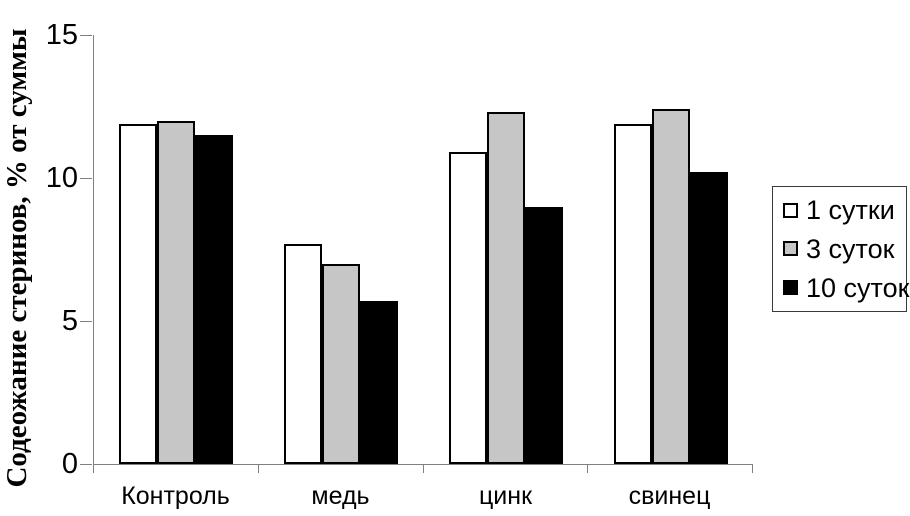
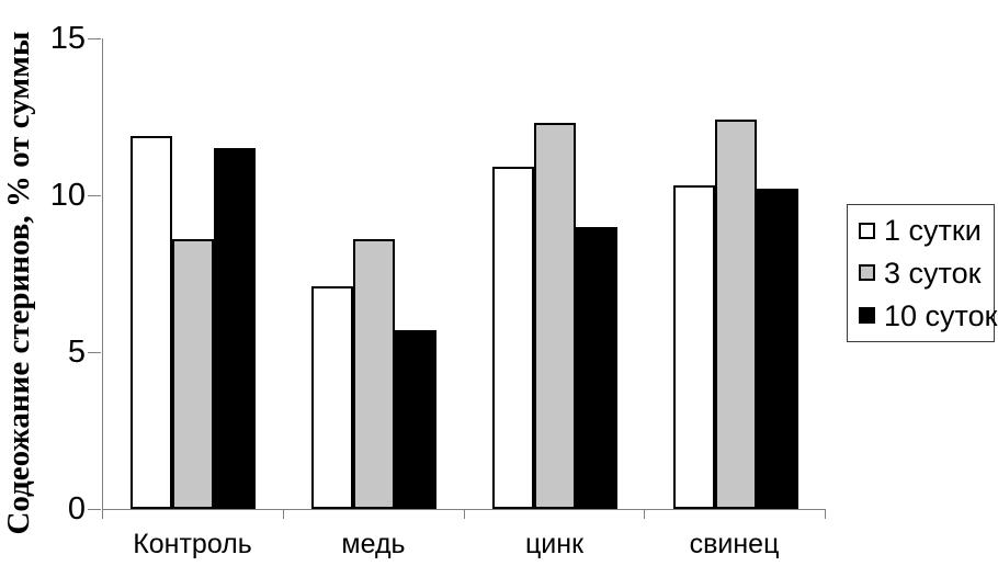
3 суток/Контроль: 12.0 -> 8.6
1 сутки/медь: 7.7 -> 7.1
3 суток/медь: 7.0 -> 8.6
1 сутки/свинец: 11.9 -> 10.3
